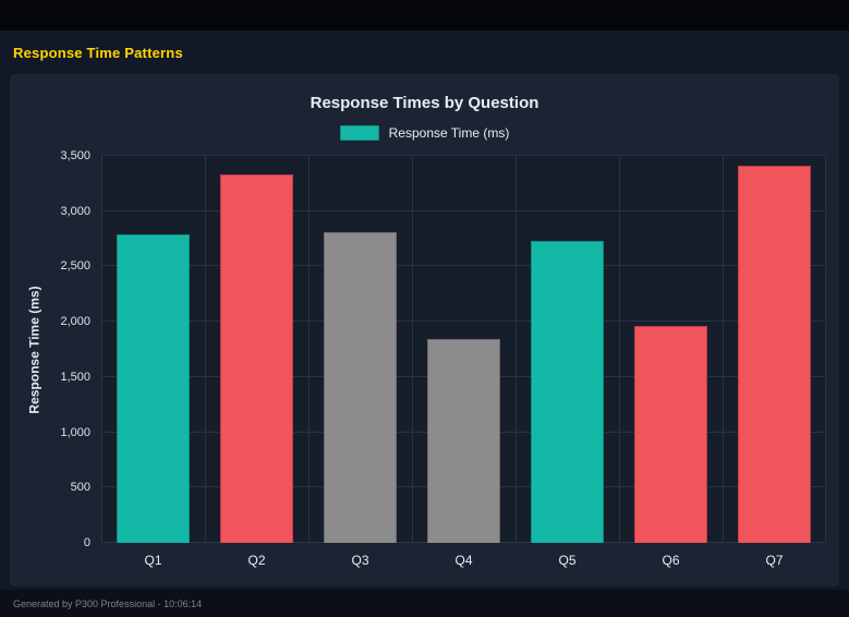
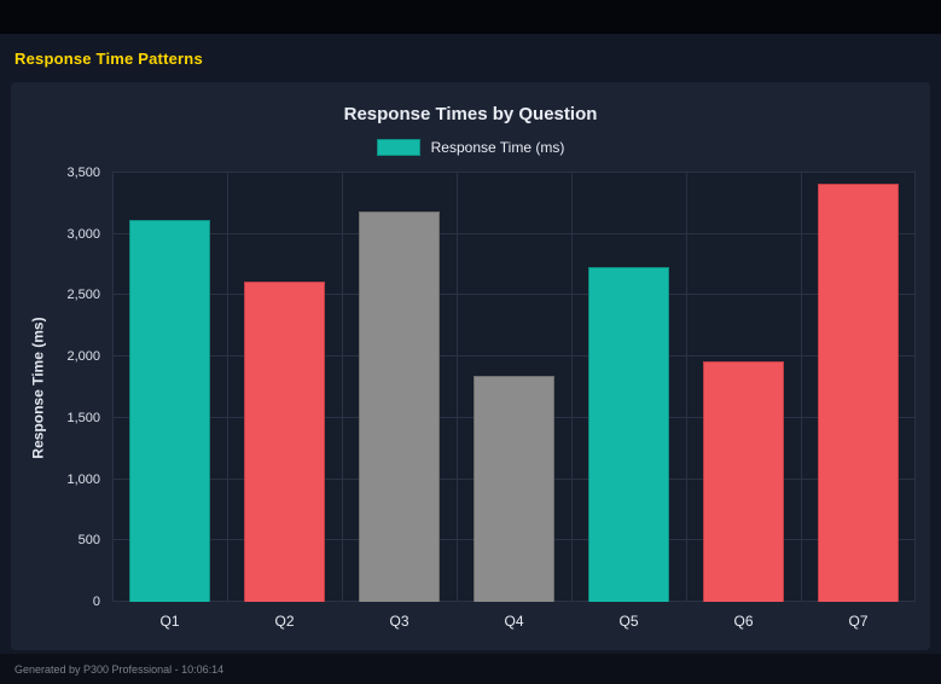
Q1: 2800 -> 3120
Q2: 3330 -> 2610
Q3: 2810 -> 3180
